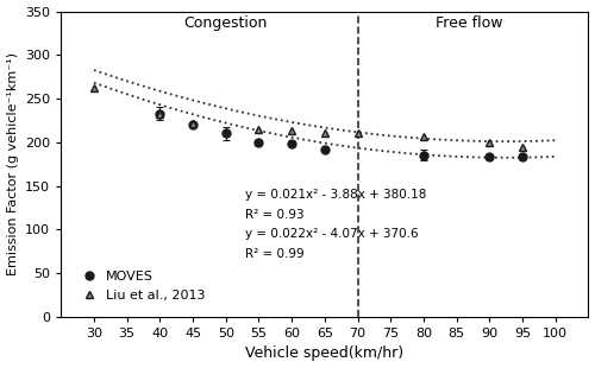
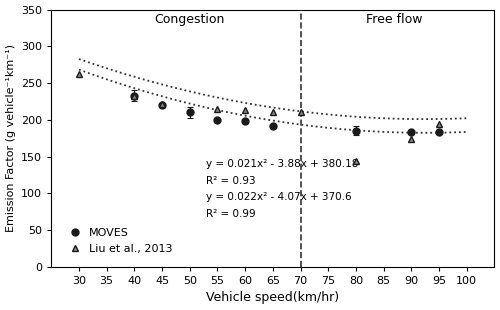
Liu et al., 2013/80: 207 -> 144
Liu et al., 2013/90: 200 -> 174
